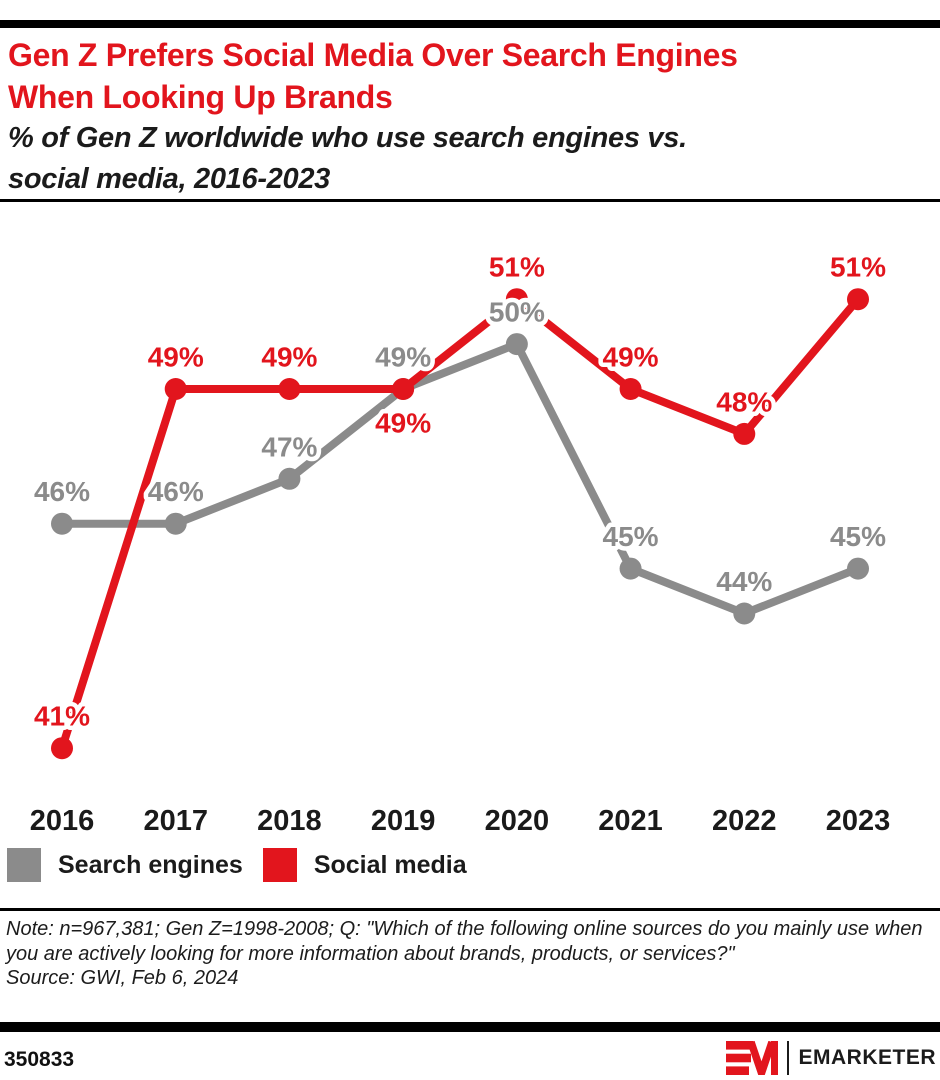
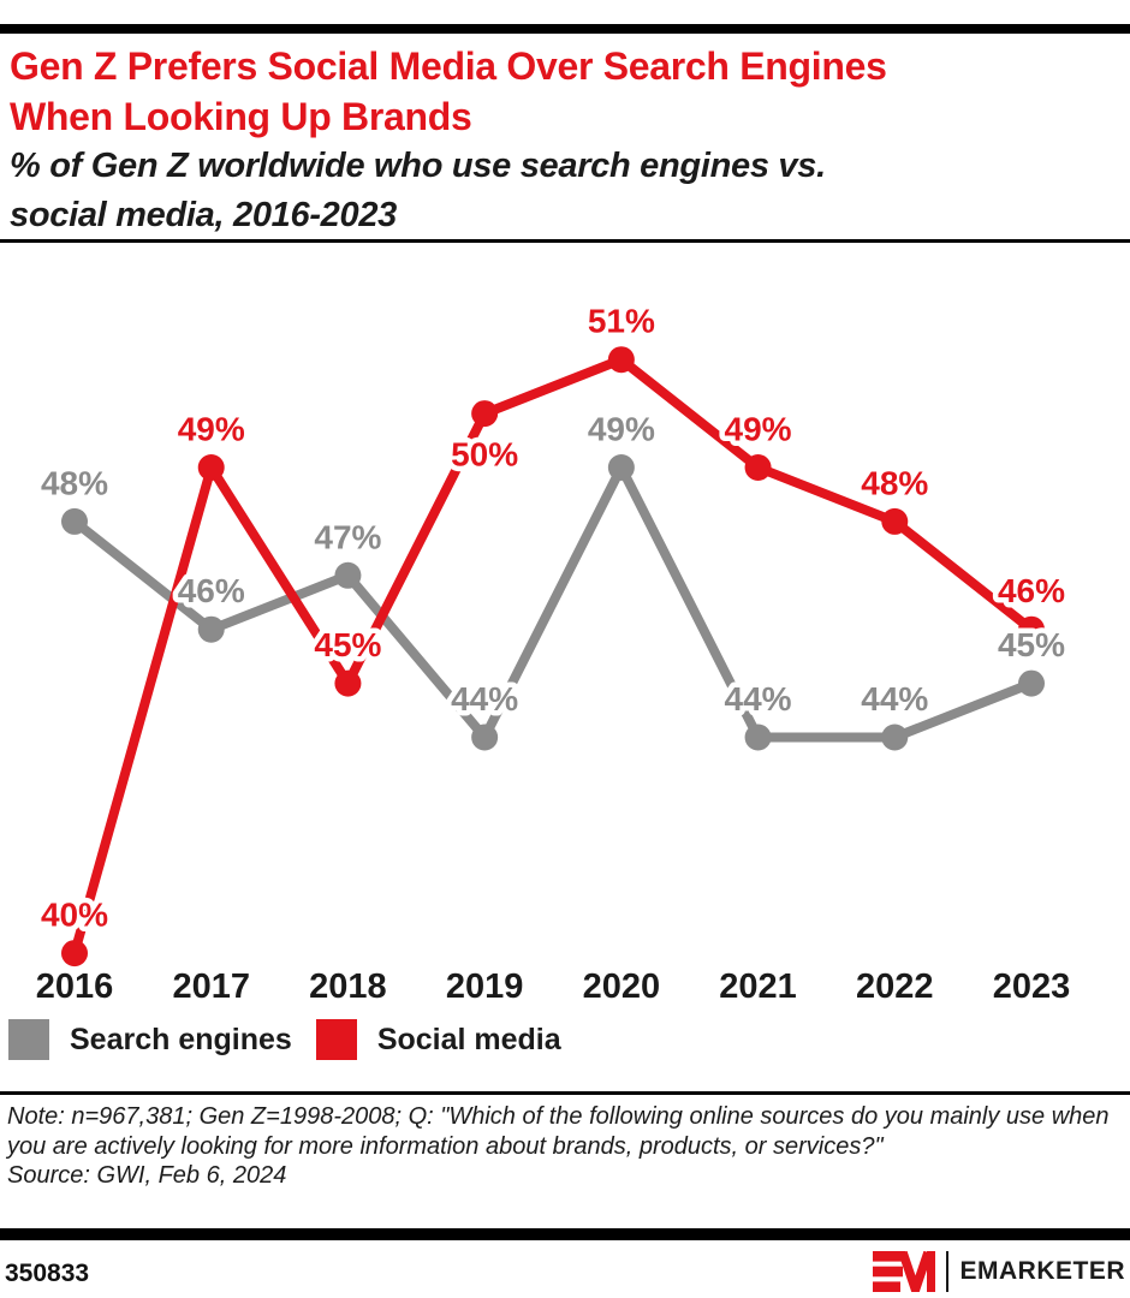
Search engines/2016: 46% -> 48%
Social media/2016: 41% -> 40%
Social media/2018: 49% -> 45%
Search engines/2019: 49% -> 44%
Social media/2019: 49% -> 50%
Search engines/2020: 50% -> 49%
Search engines/2021: 45% -> 44%
Social media/2023: 51% -> 46%
